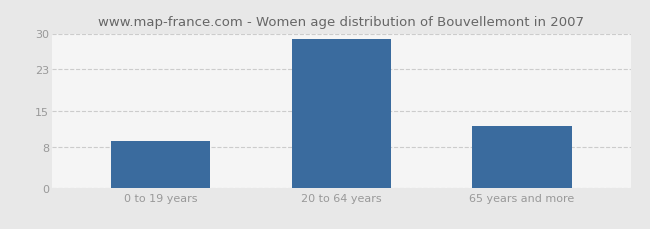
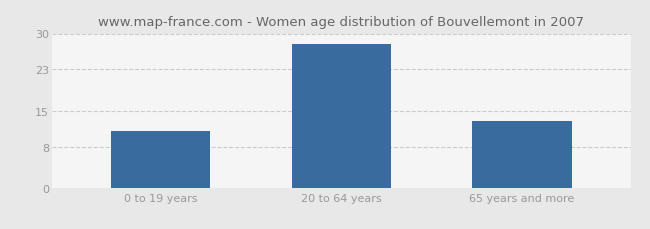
0 to 19 years: 9 -> 11
20 to 64 years: 29 -> 28
65 years and more: 12 -> 13
